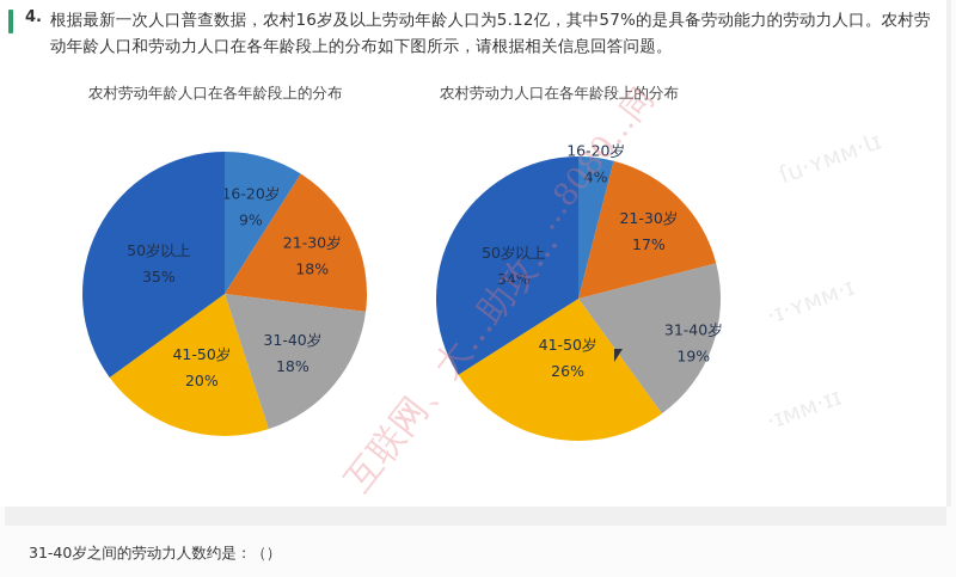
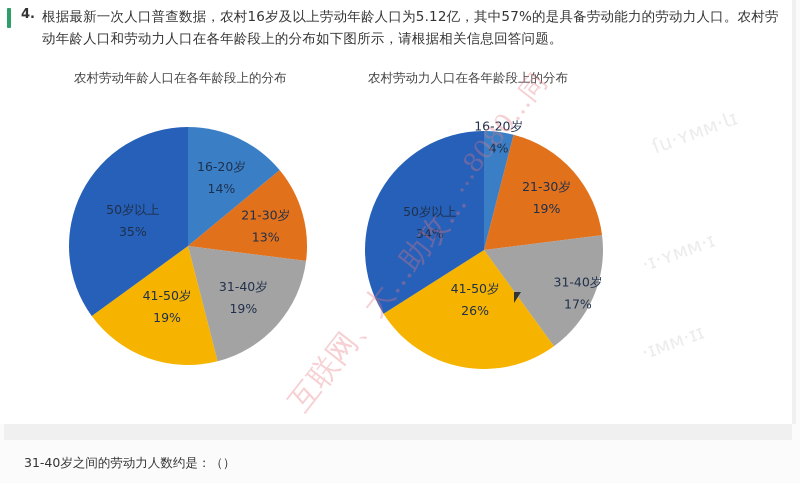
农村劳动年龄人口在各年龄段上的分布/16-20岁: 9% -> 14%
农村劳动年龄人口在各年龄段上的分布/21-30岁: 18% -> 13%
农村劳动年龄人口在各年龄段上的分布/31-40岁: 18% -> 19%
农村劳动年龄人口在各年龄段上的分布/41-50岁: 20% -> 19%
农村劳动力人口在各年龄段上的分布/21-30岁: 17% -> 19%
农村劳动力人口在各年龄段上的分布/31-40岁: 19% -> 17%
